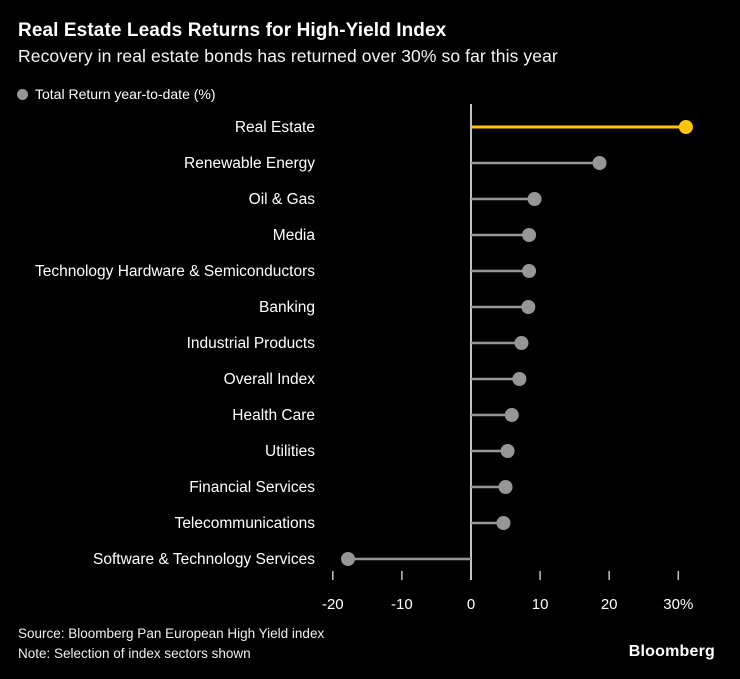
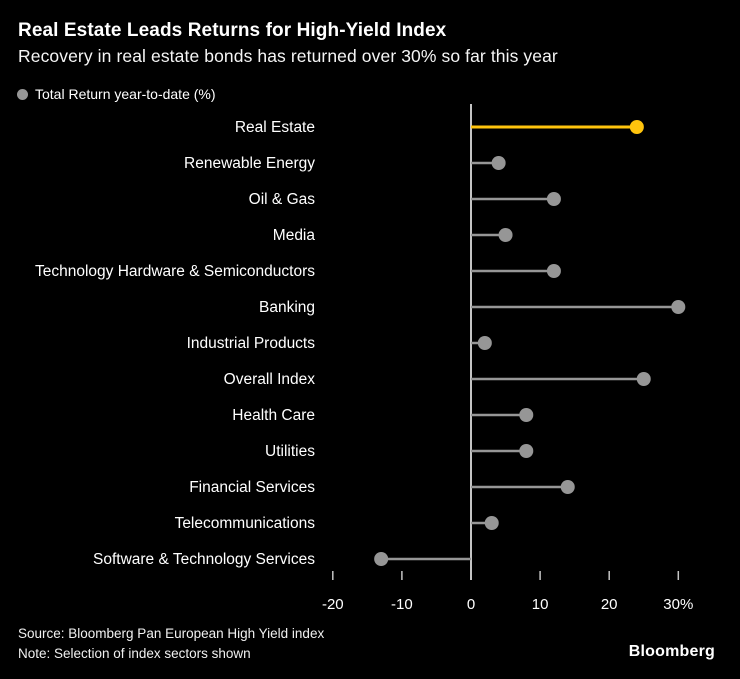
Real Estate: 31% -> 24%
Renewable Energy: 19% -> 4%
Oil & Gas: 9% -> 12%
Media: 8% -> 5%
Technology Hardware & Semiconductors: 8% -> 12%
Banking: 8% -> 30%
Industrial Products: 7% -> 2%
Overall Index: 7% -> 25%
Health Care: 6% -> 8%
Utilities: 5% -> 8%
Financial Services: 5% -> 14%
Telecommunications: 5% -> 3%
Software & Technology Services: -18% -> -13%
